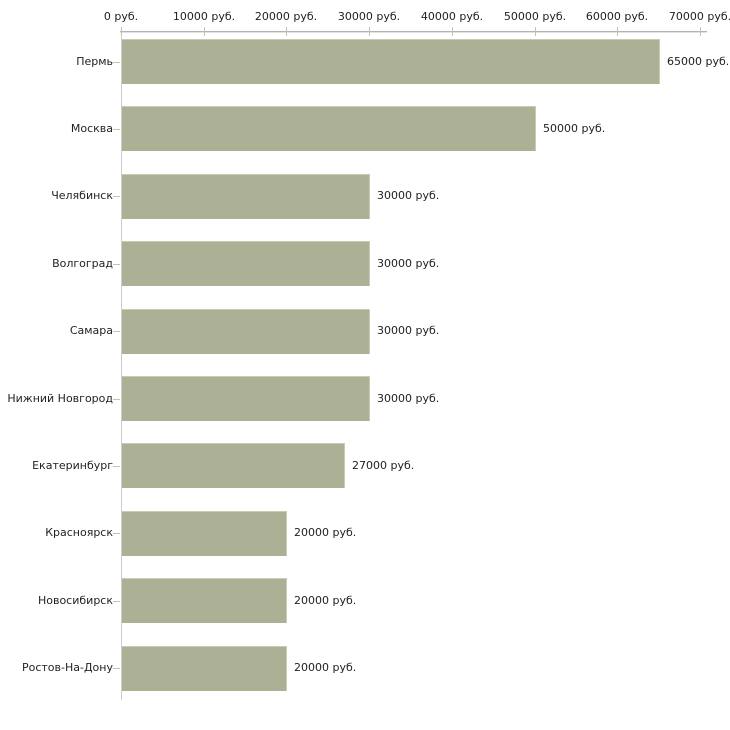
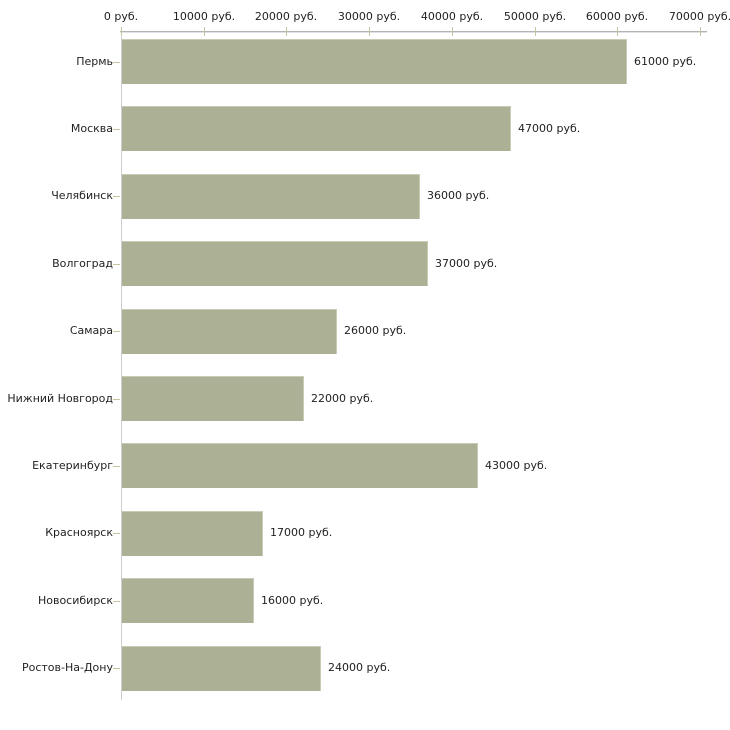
Пермь: 65000 -> 61000
Москва: 50000 -> 47000
Челябинск: 30000 -> 36000
Волгоград: 30000 -> 37000
Самара: 30000 -> 26000
Нижний Новгород: 30000 -> 22000
Екатеринбург: 27000 -> 43000
Красноярск: 20000 -> 17000
Новосибирск: 20000 -> 16000
Ростов-На-Дону: 20000 -> 24000
